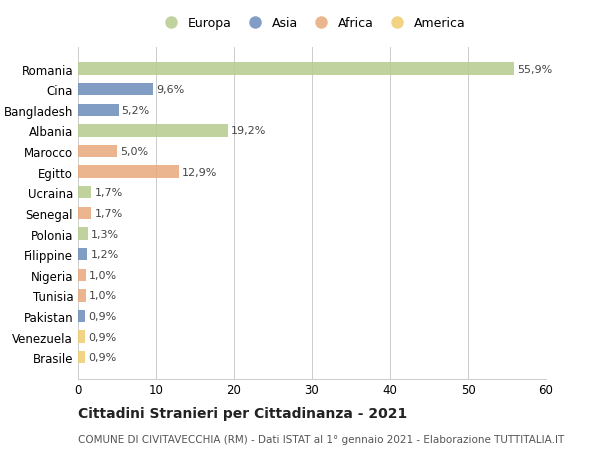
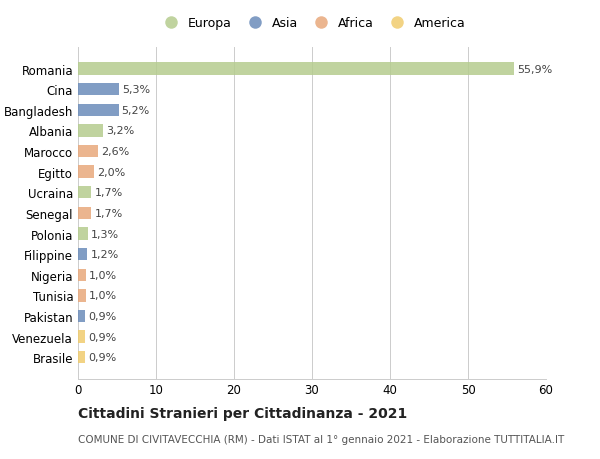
Cina: 9,6% -> 5,3%
Albania: 19,2% -> 3,2%
Marocco: 5,0% -> 2,6%
Egitto: 12,9% -> 2,0%
